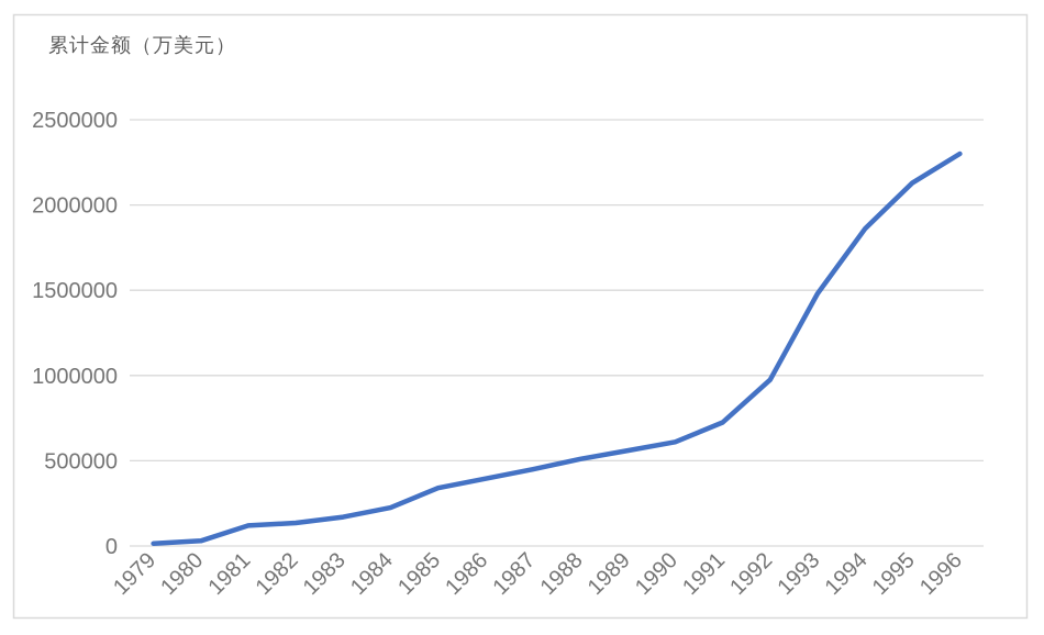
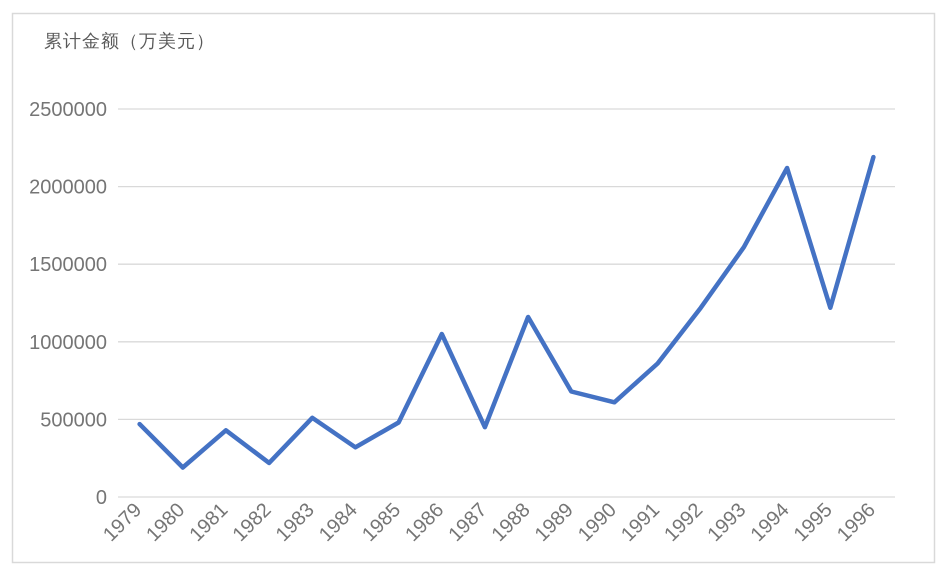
1979: 20000 -> 470000
1980: 30000 -> 190000
1981: 120000 -> 430000
1982: 140000 -> 220000
1983: 170000 -> 510000
1984: 220000 -> 320000
1985: 340000 -> 480000
1986: 400000 -> 1050000
1988: 510000 -> 1160000
1989: 560000 -> 680000
1991: 720000 -> 860000
1992: 980000 -> 1220000
1993: 1480000 -> 1610000
1994: 1860000 -> 2120000
1995: 2130000 -> 1220000
1996: 2300000 -> 2190000
